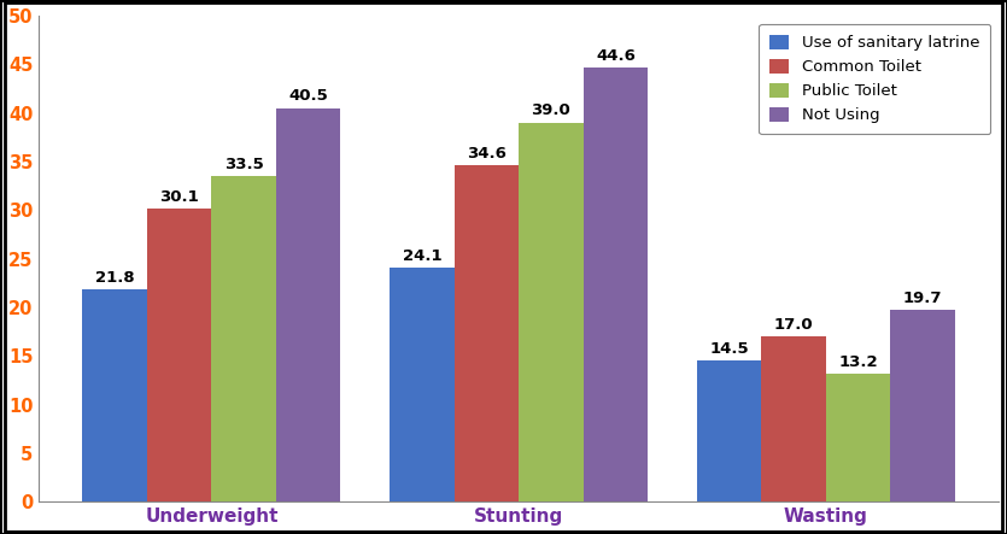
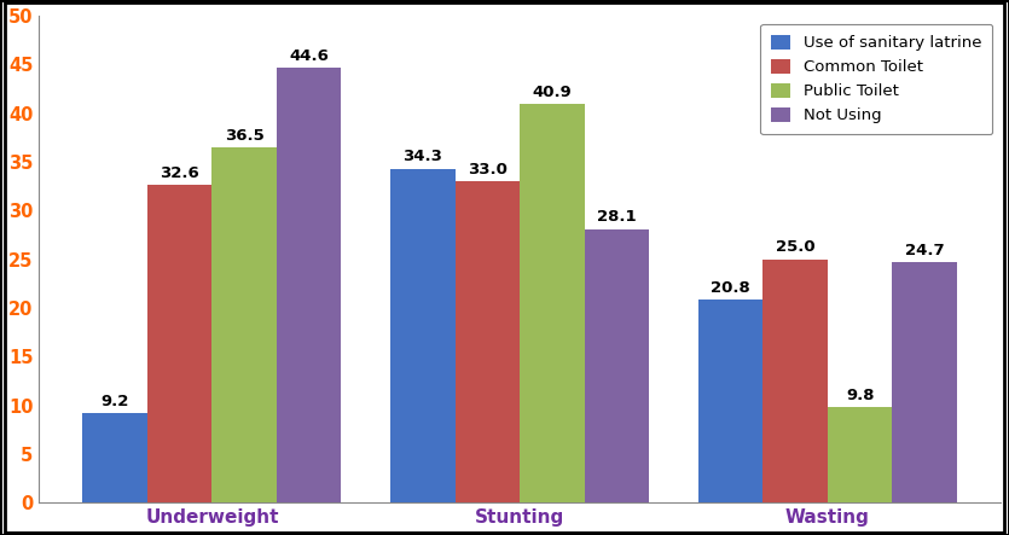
Use of sanitary latrine/Underweight: 21.8 -> 9.2
Common Toilet/Underweight: 30.1 -> 32.6
Public Toilet/Underweight: 33.5 -> 36.5
Not Using/Underweight: 40.5 -> 44.6
Use of sanitary latrine/Stunting: 24.1 -> 34.3
Common Toilet/Stunting: 34.6 -> 33.0
Public Toilet/Stunting: 39.0 -> 40.9
Not Using/Stunting: 44.6 -> 28.1
Use of sanitary latrine/Wasting: 14.5 -> 20.8
Common Toilet/Wasting: 17.0 -> 25.0
Public Toilet/Wasting: 13.2 -> 9.8
Not Using/Wasting: 19.7 -> 24.7
